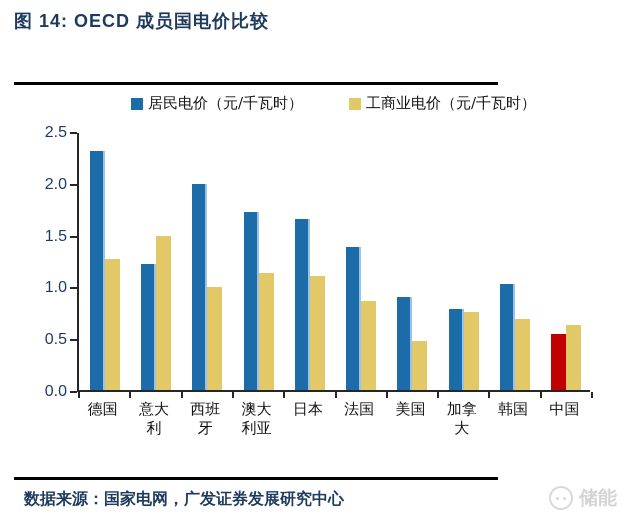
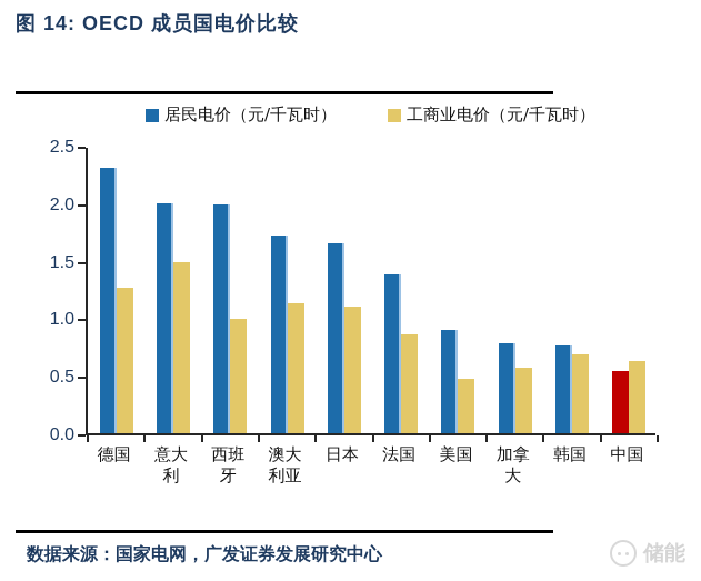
居民电价（元/千瓦时）/意大利: 1.22 -> 2.00
工商业电价（元/千瓦时）/加拿大: 0.75 -> 0.57
居民电价（元/千瓦时）/韩国: 1.02 -> 0.76
